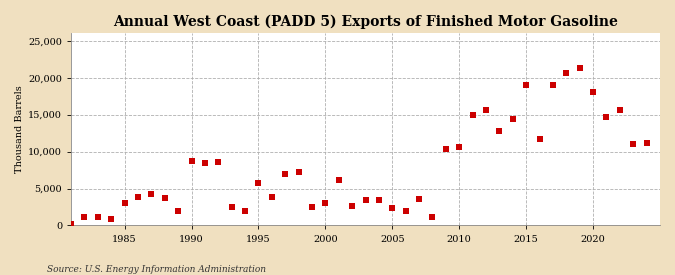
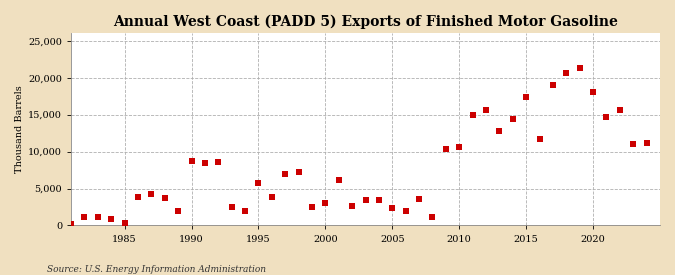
1985: 3,000 -> 400
2015: 19,000 -> 17,400
